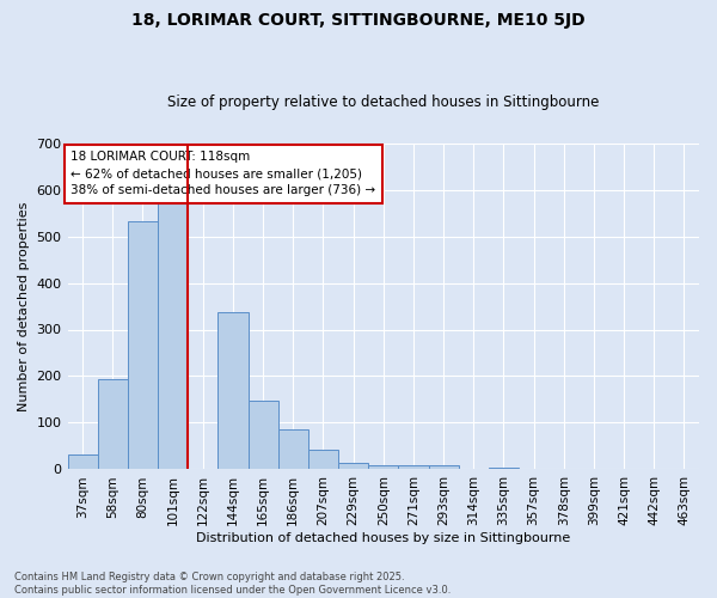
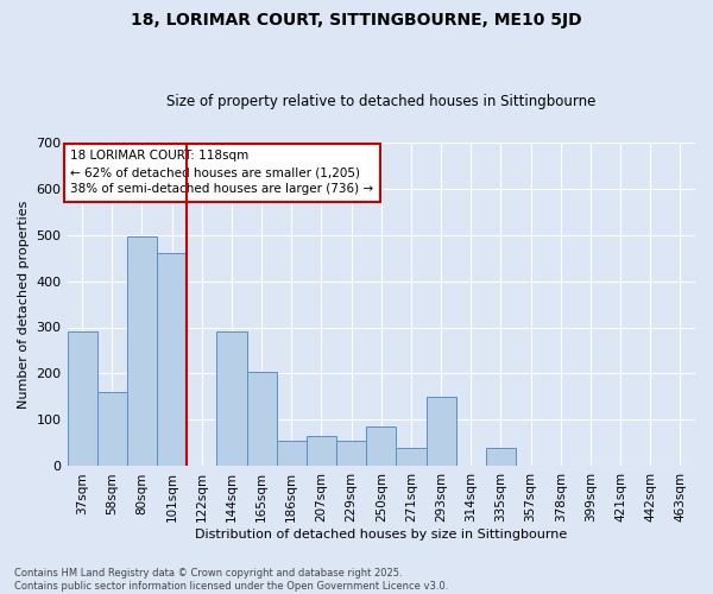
37sqm: 32 -> 290
58sqm: 193 -> 160
80sqm: 533 -> 495
101sqm: 575 -> 460
144sqm: 338 -> 290
165sqm: 148 -> 205
186sqm: 85 -> 55
207sqm: 42 -> 65
229sqm: 14 -> 55
250sqm: 10 -> 85
271sqm: 10 -> 40
293sqm: 10 -> 150
335sqm: 5 -> 40
